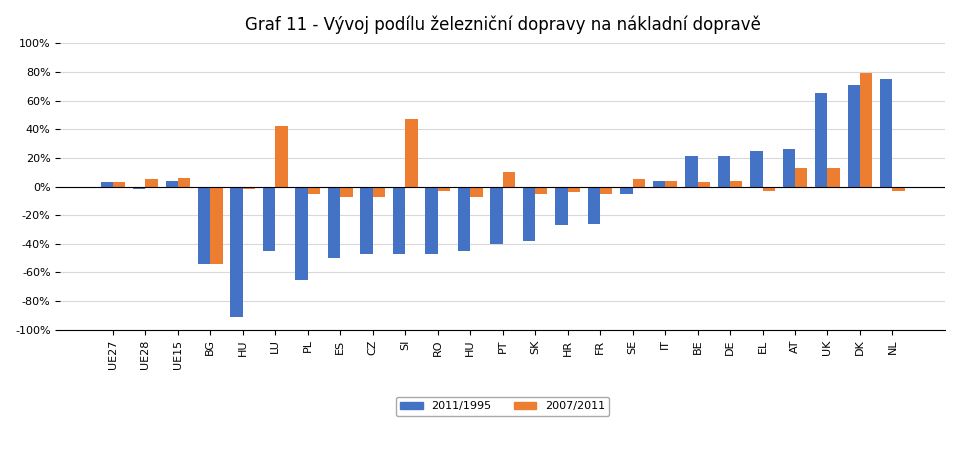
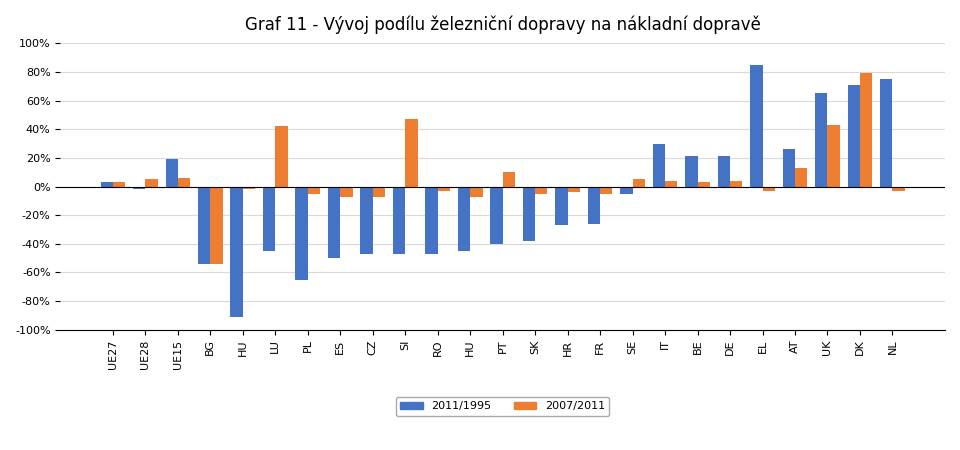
2011/1995/UE15: 4% -> 19%
2011/1995/IT: 4% -> 30%
2011/1995/EL: 25% -> 85%
2007/2011/UK: 13% -> 43%
